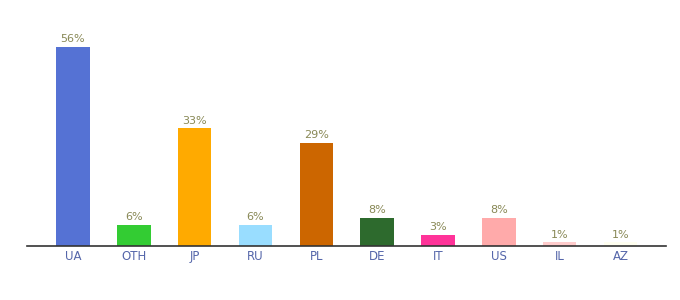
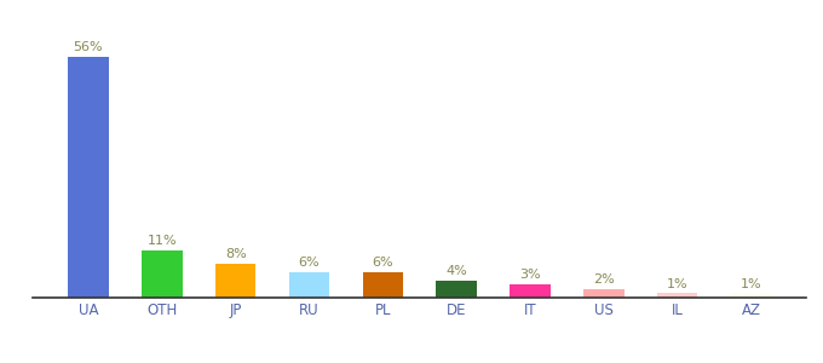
OTH: 6% -> 11%
JP: 33% -> 8%
PL: 29% -> 6%
DE: 8% -> 4%
US: 8% -> 2%
